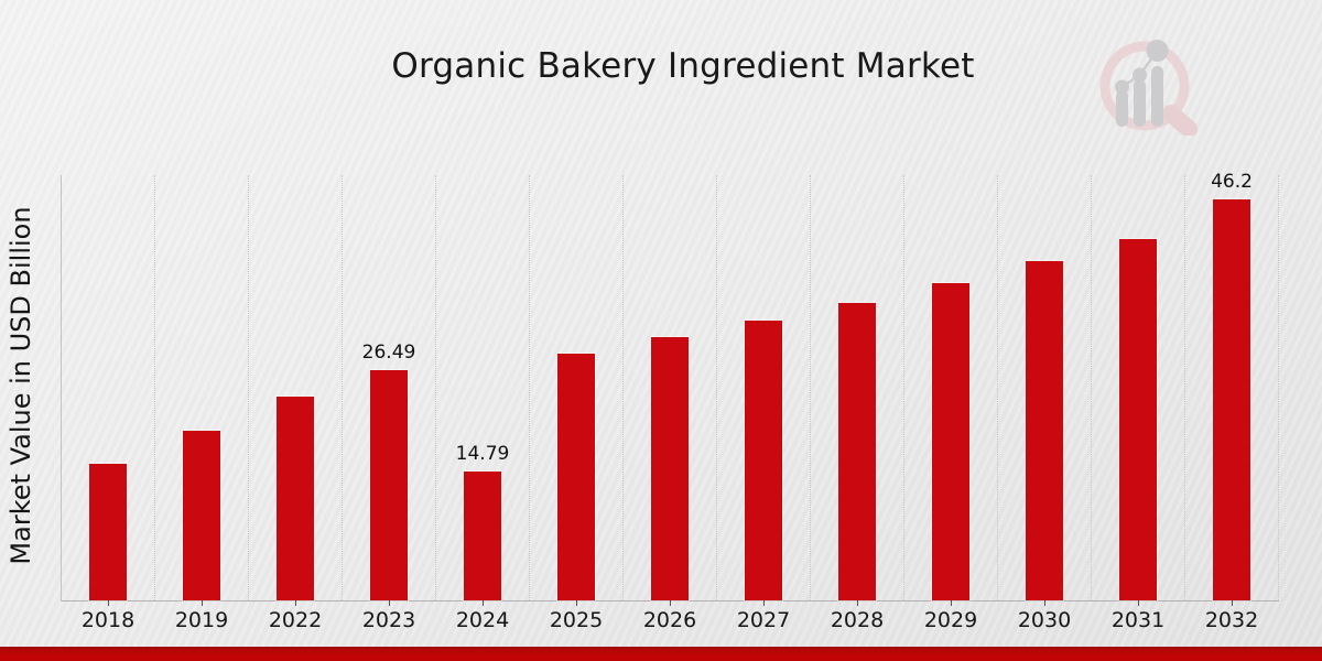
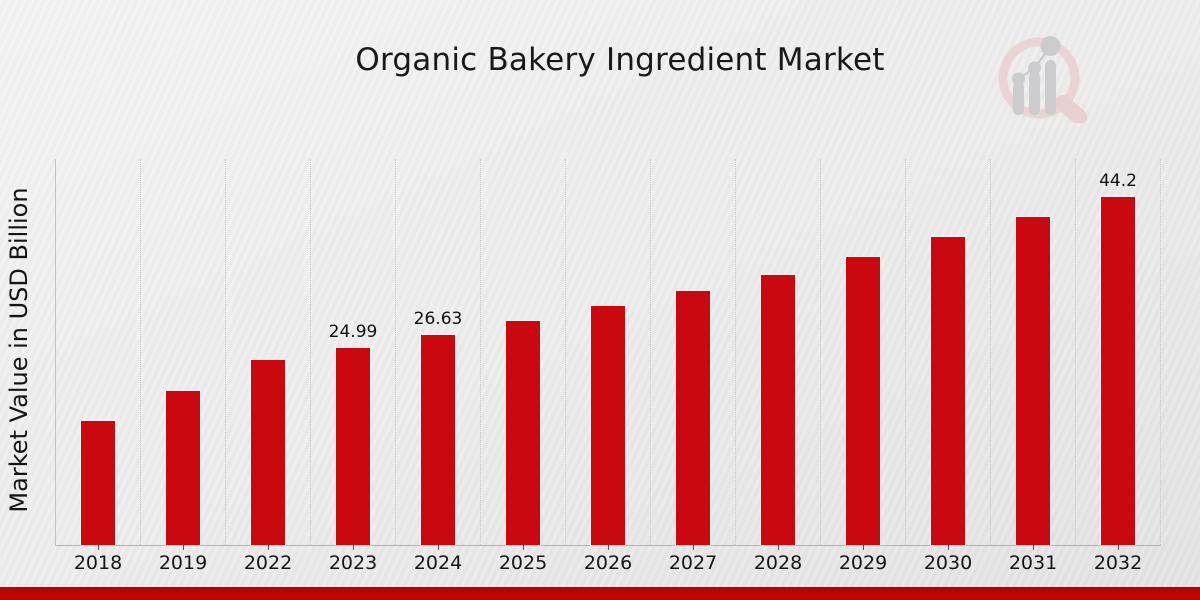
2023: 26.49 -> 24.99
2024: 14.79 -> 26.63
2032: 46.2 -> 44.2
